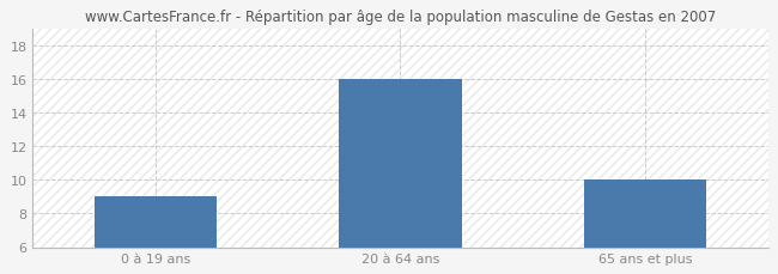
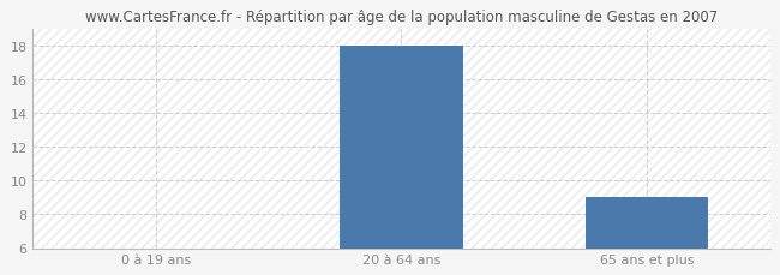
0 à 19 ans: 9 -> 6
20 à 64 ans: 16 -> 18
65 ans et plus: 10 -> 9
